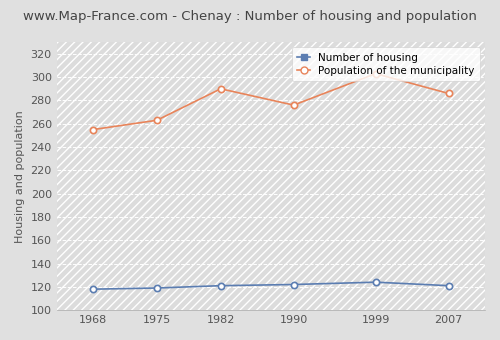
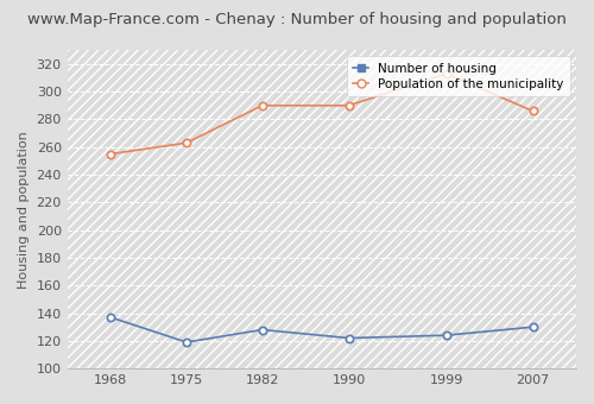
Number of housing/1968: 118 -> 137
Number of housing/1982: 121 -> 128
Population of the municipality/1990: 276 -> 290
Population of the municipality/1999: 303 -> 313
Number of housing/2007: 121 -> 130
